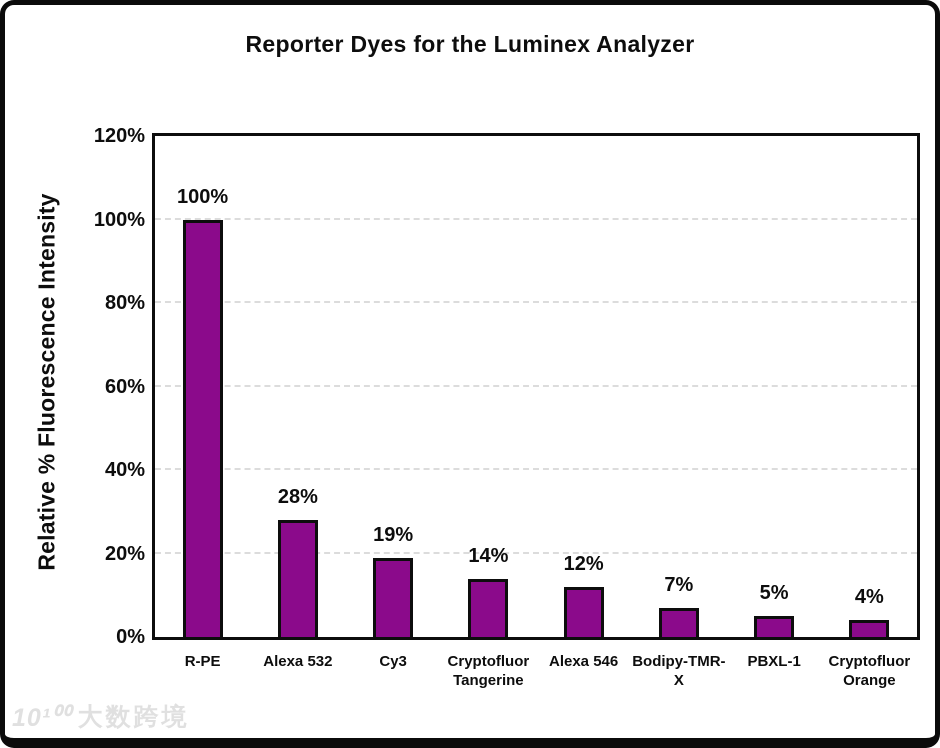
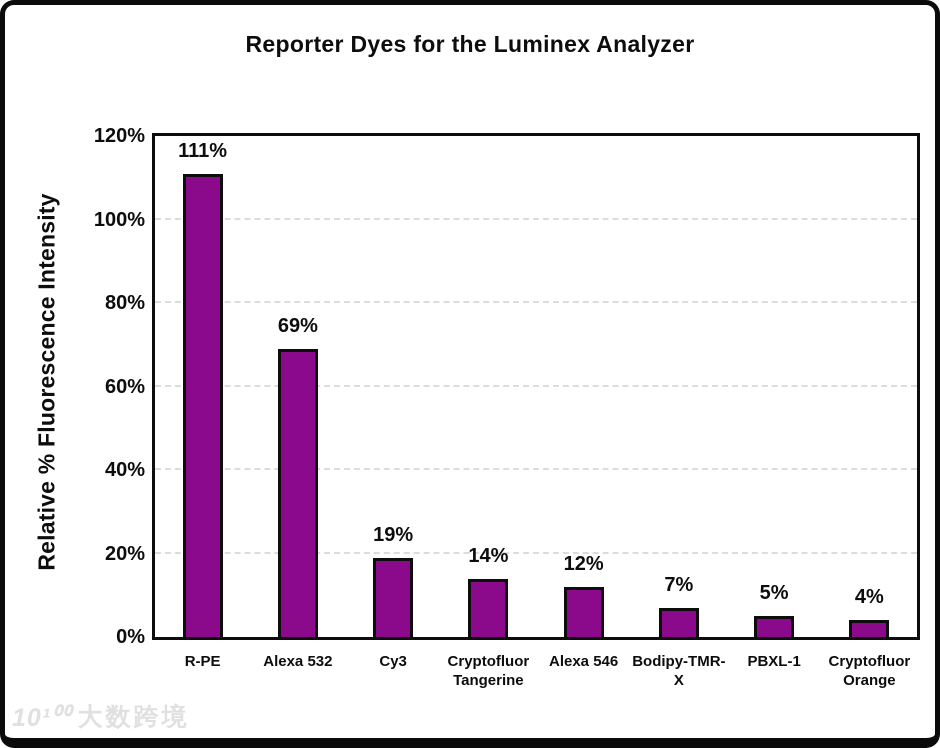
R-PE: 100% -> 111%
Alexa 532: 28% -> 69%
